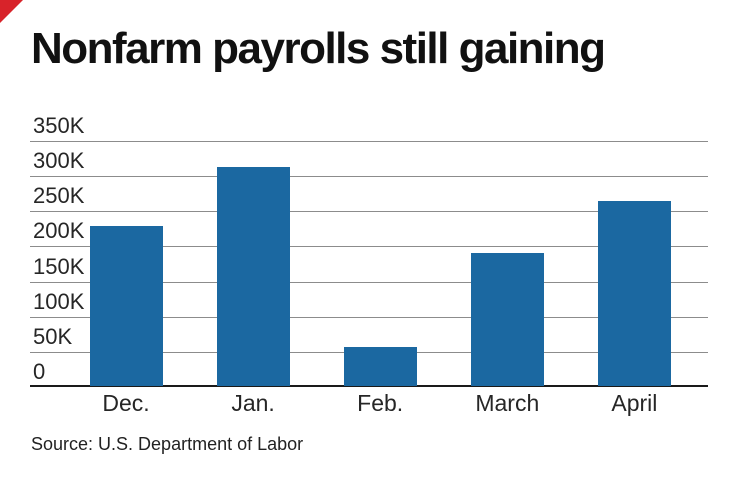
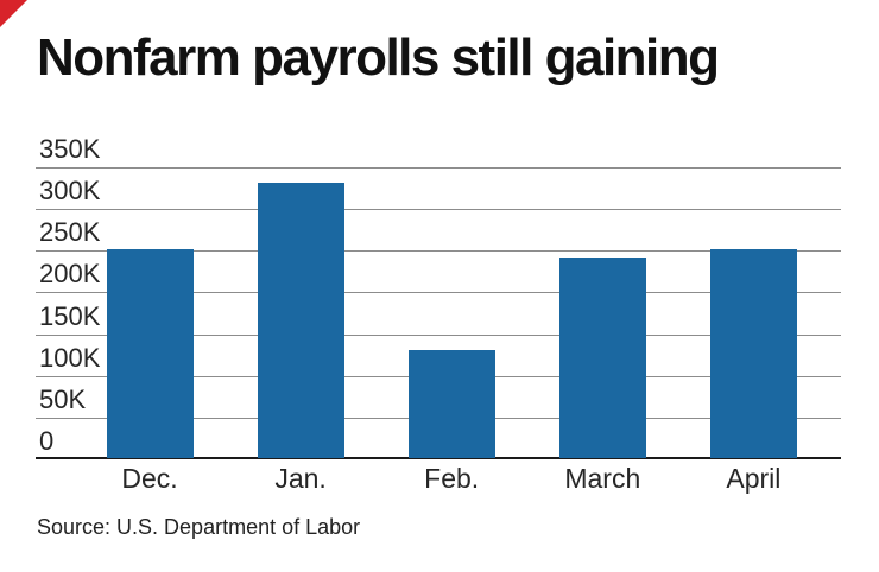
Dec.: 230K -> 250K
Jan.: 310K -> 330K
Feb.: 60K -> 130K
March: 190K -> 240K
April: 260K -> 250K
